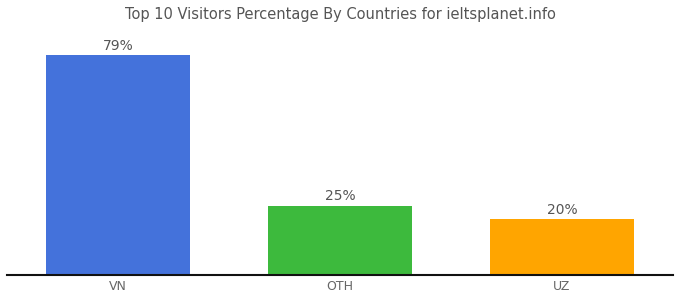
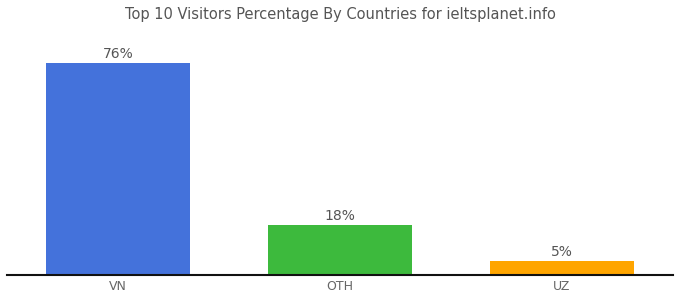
VN: 79% -> 76%
OTH: 25% -> 18%
UZ: 20% -> 5%
